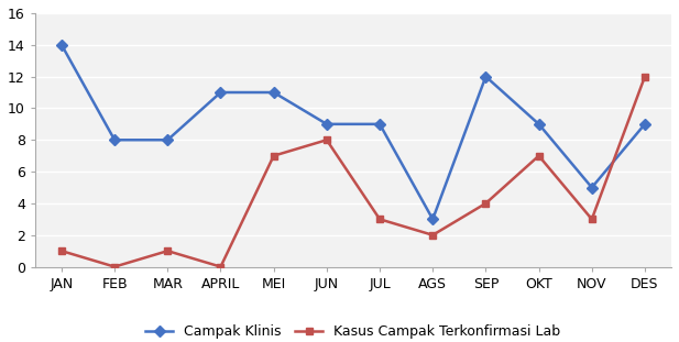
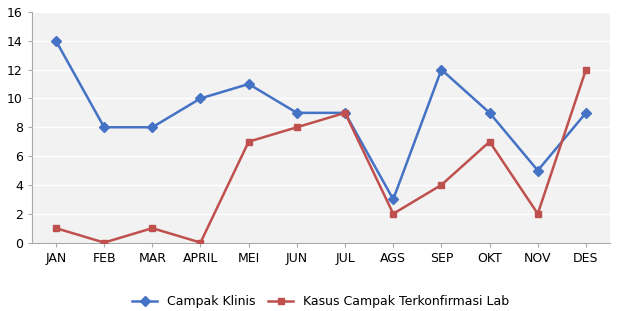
Campak Klinis/APRIL: 11 -> 10
Kasus Campak Terkonfirmasi Lab/JUL: 3 -> 9
Kasus Campak Terkonfirmasi Lab/NOV: 3 -> 2
